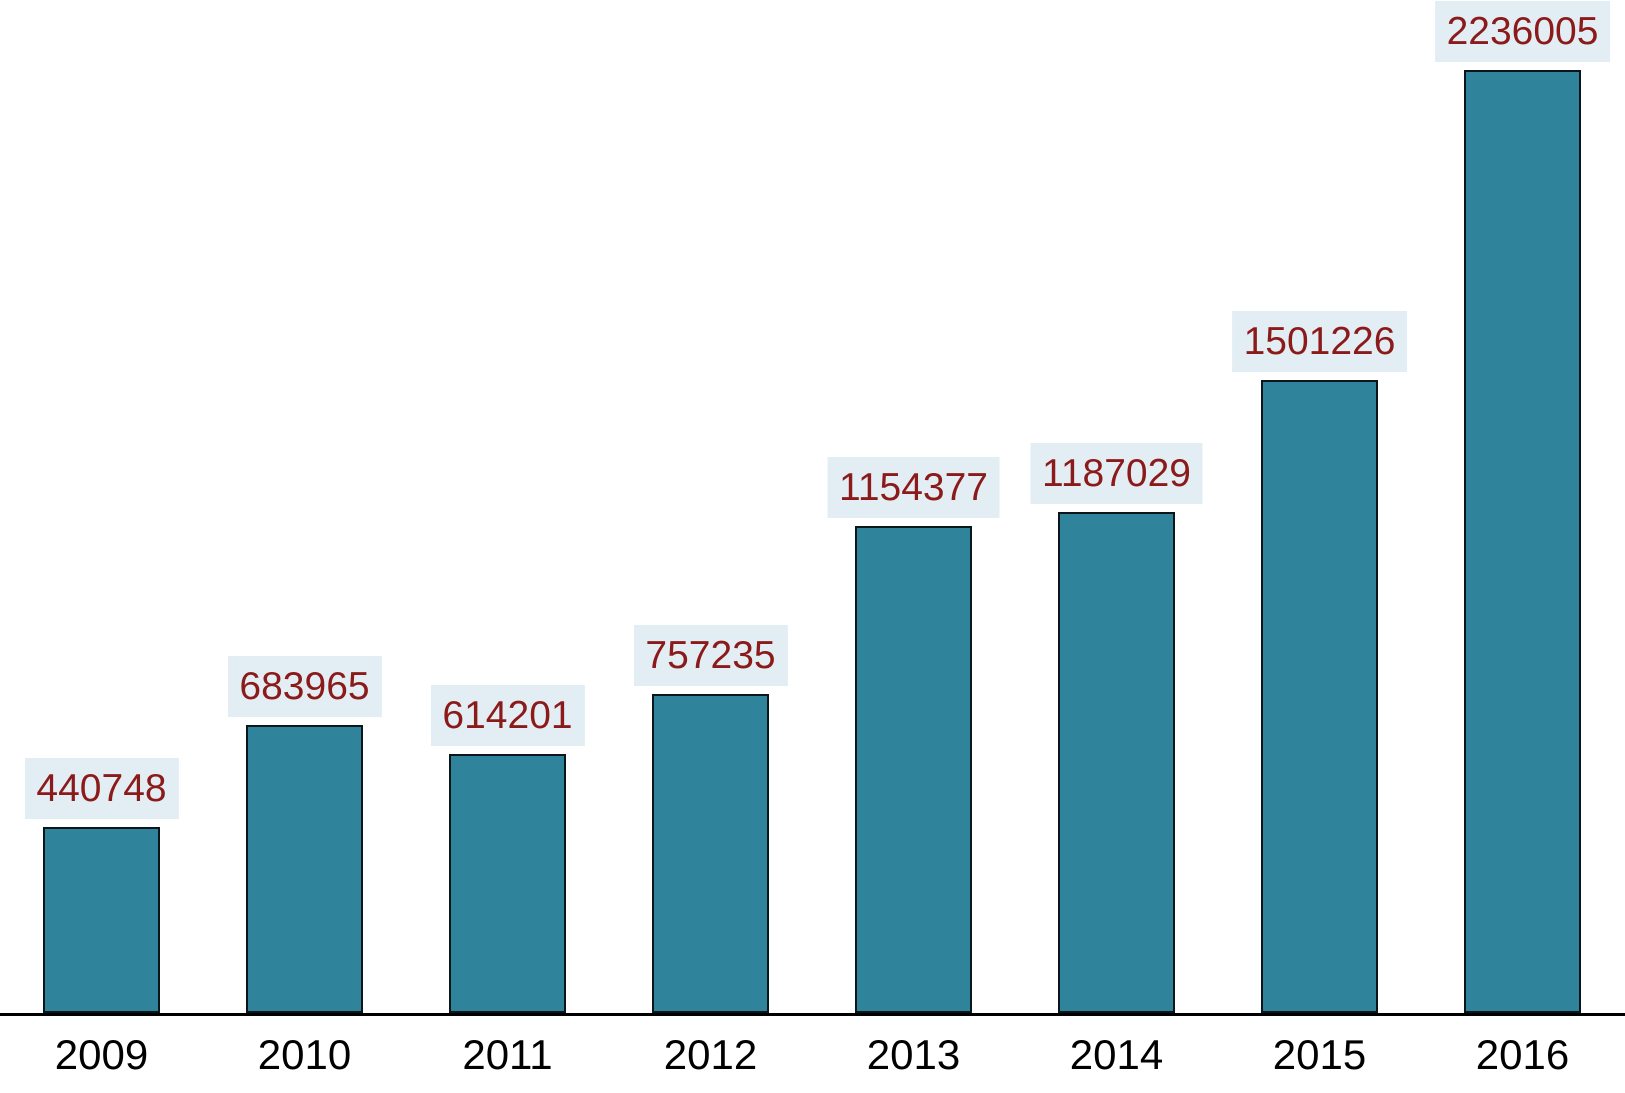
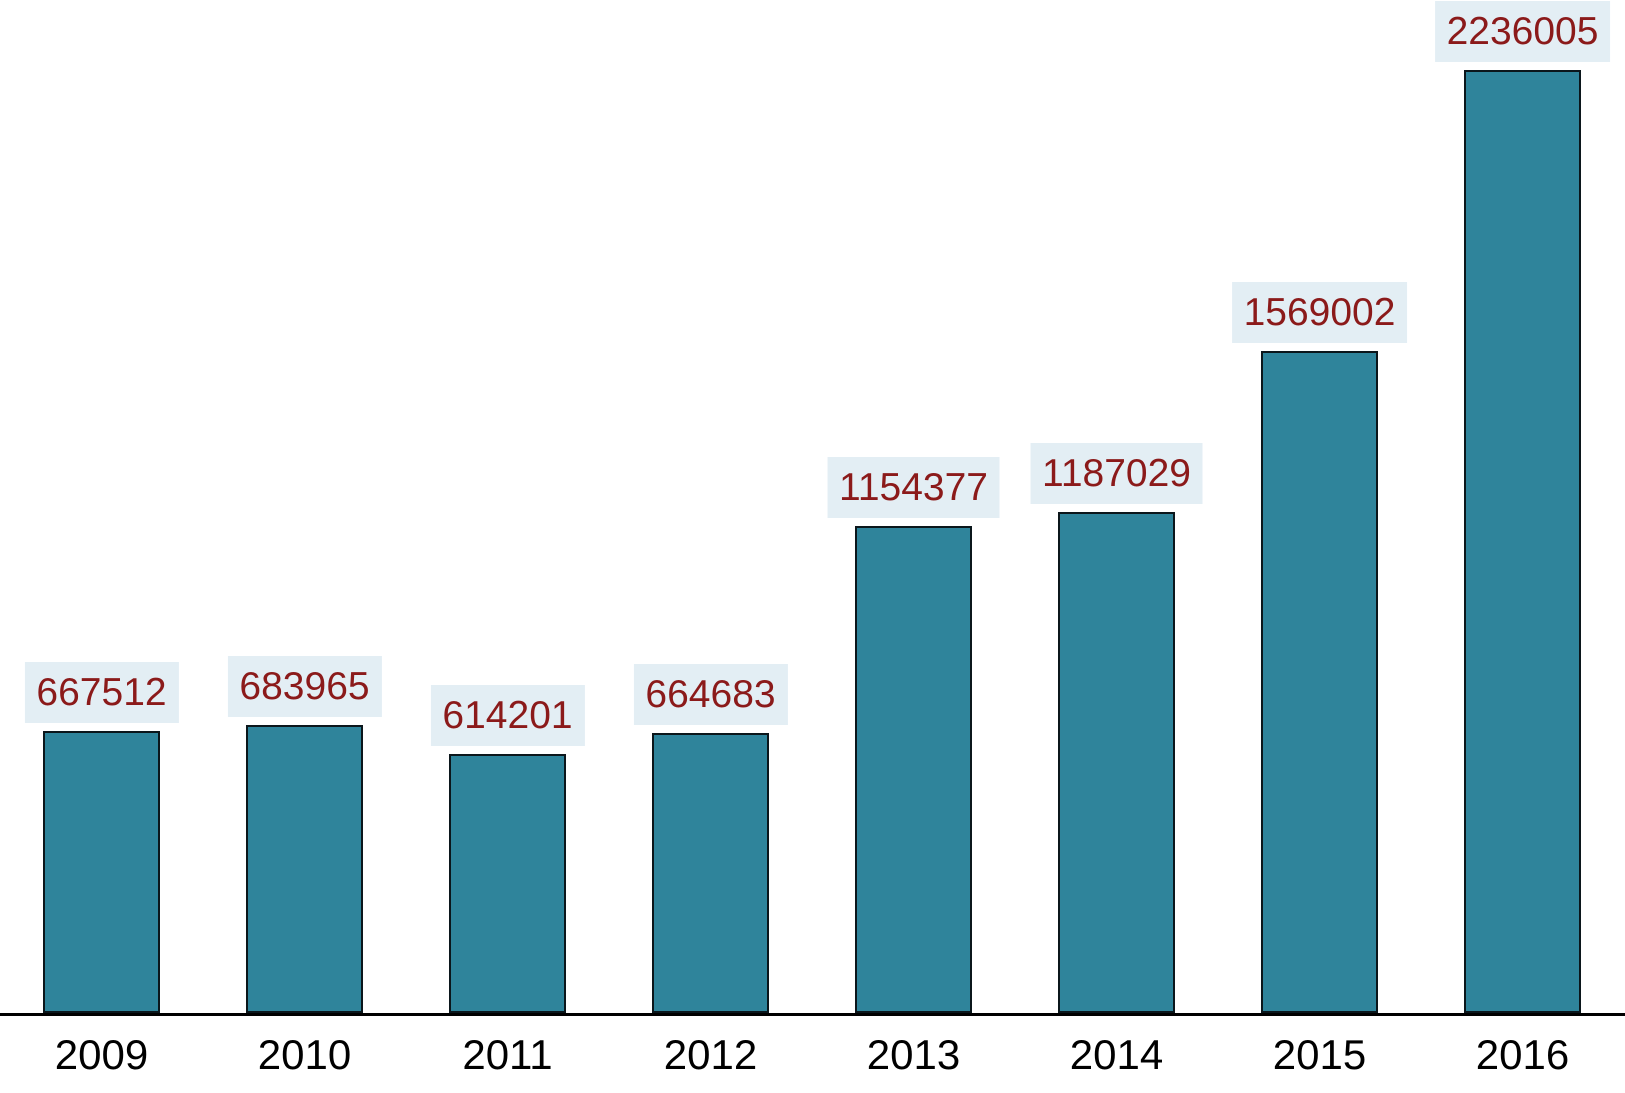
2009: 440748 -> 667512
2012: 757235 -> 664683
2015: 1501226 -> 1569002
